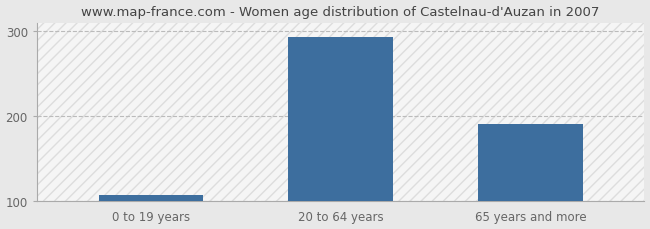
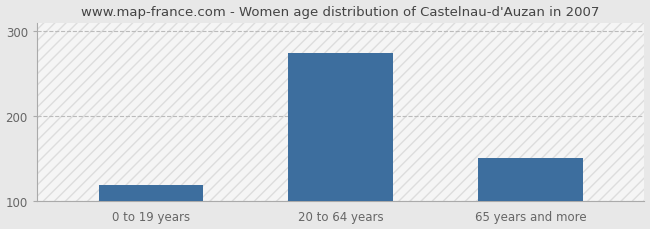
0 to 19 years: 107 -> 118
20 to 64 years: 293 -> 274
65 years and more: 191 -> 150
